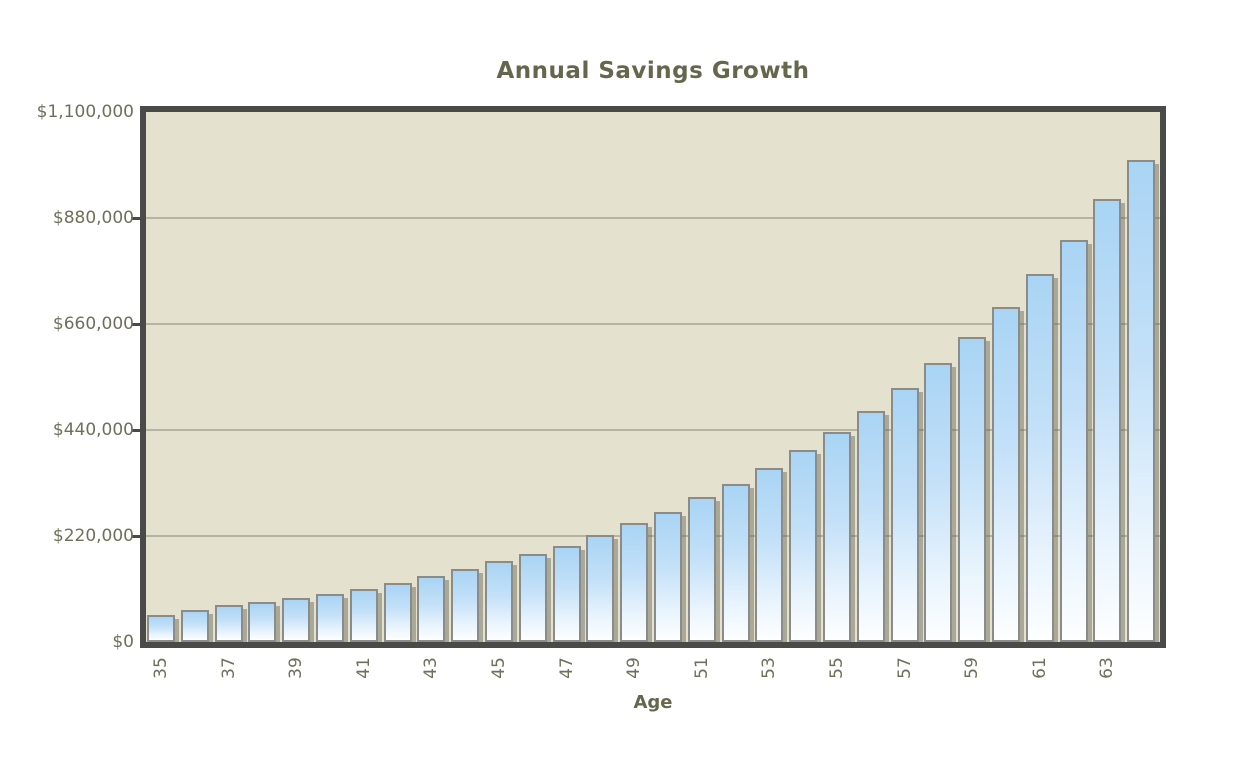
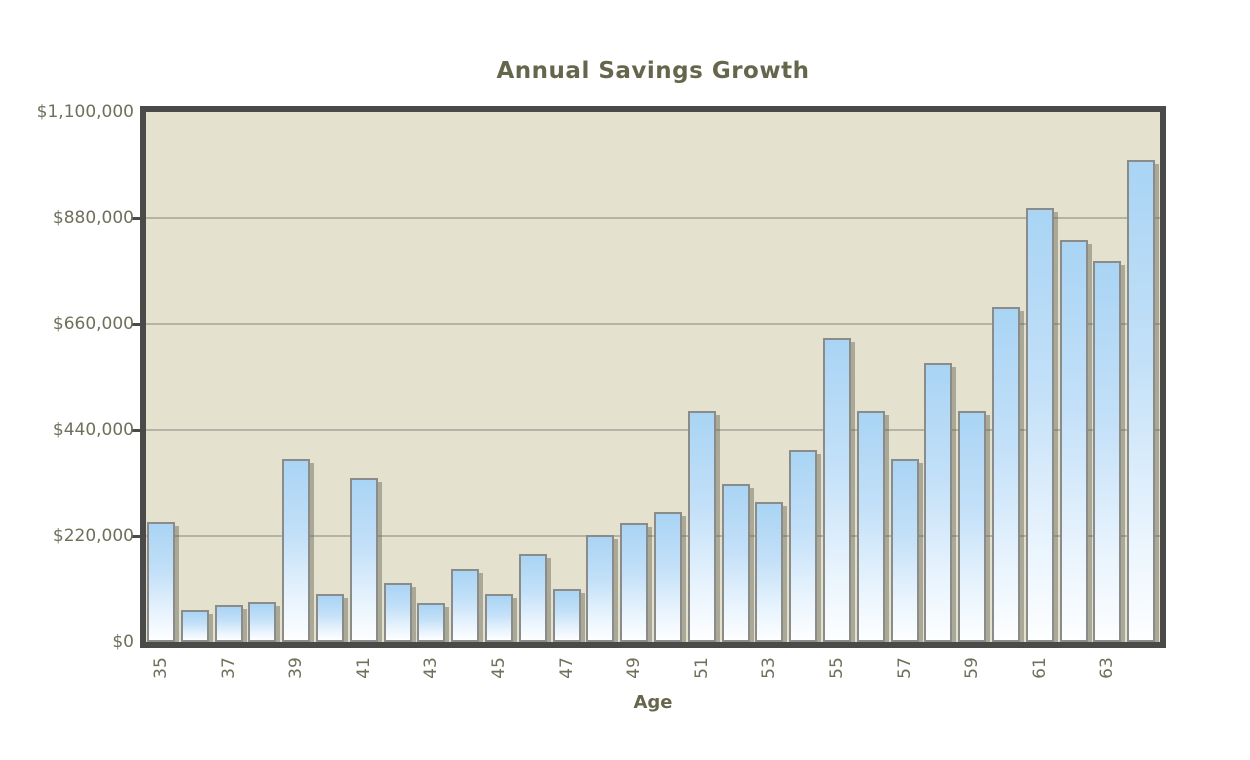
35: $60000 -> $250000
39: $90000 -> $380000
41: $110000 -> $340000
43: $140000 -> $80000
45: $170000 -> $100000
47: $200000 -> $110000
51: $300000 -> $480000
53: $360000 -> $290000
55: $440000 -> $630000
57: $530000 -> $380000
59: $630000 -> $480000
61: $760000 -> $900000
63: $920000 -> $790000
